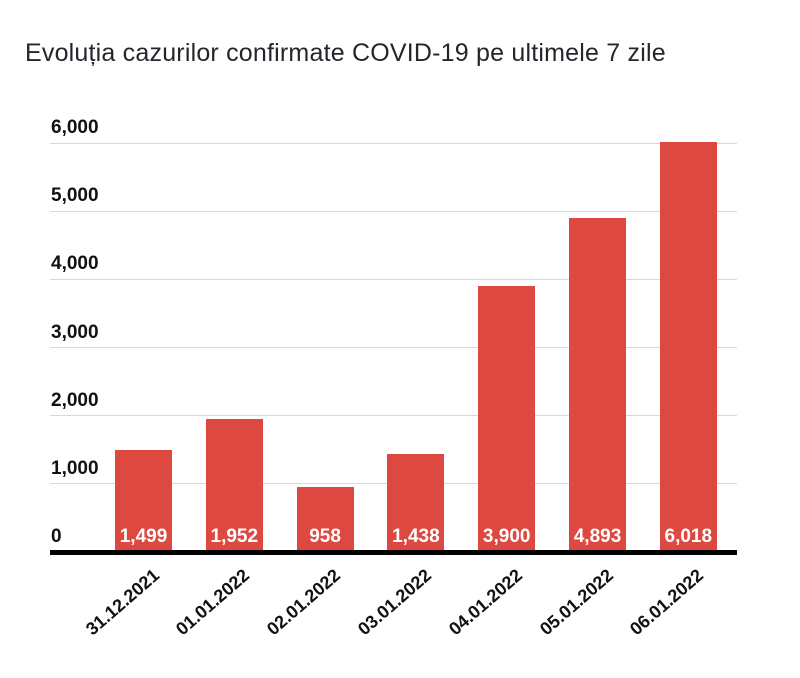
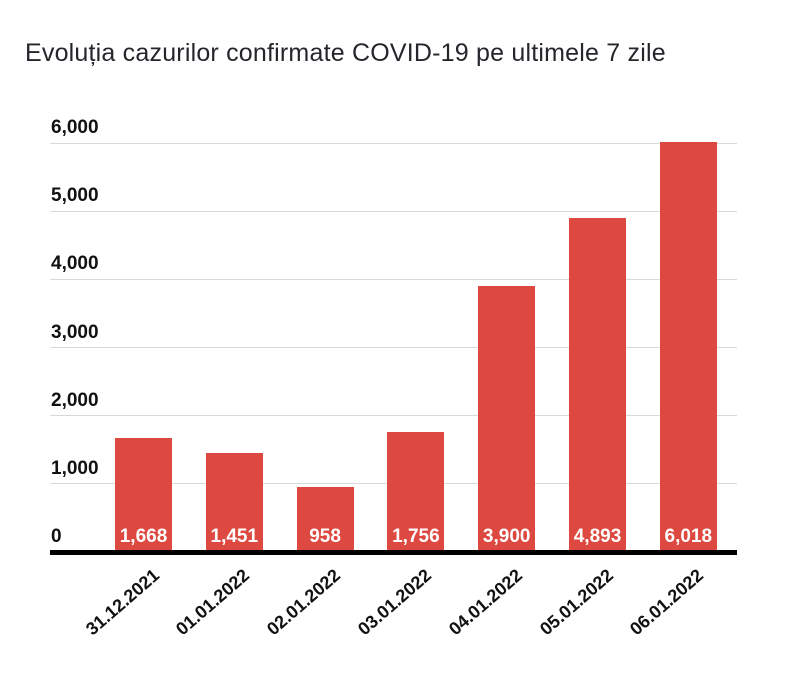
31.12.2021: 1,499 -> 1,668
01.01.2022: 1,952 -> 1,451
03.01.2022: 1,438 -> 1,756
